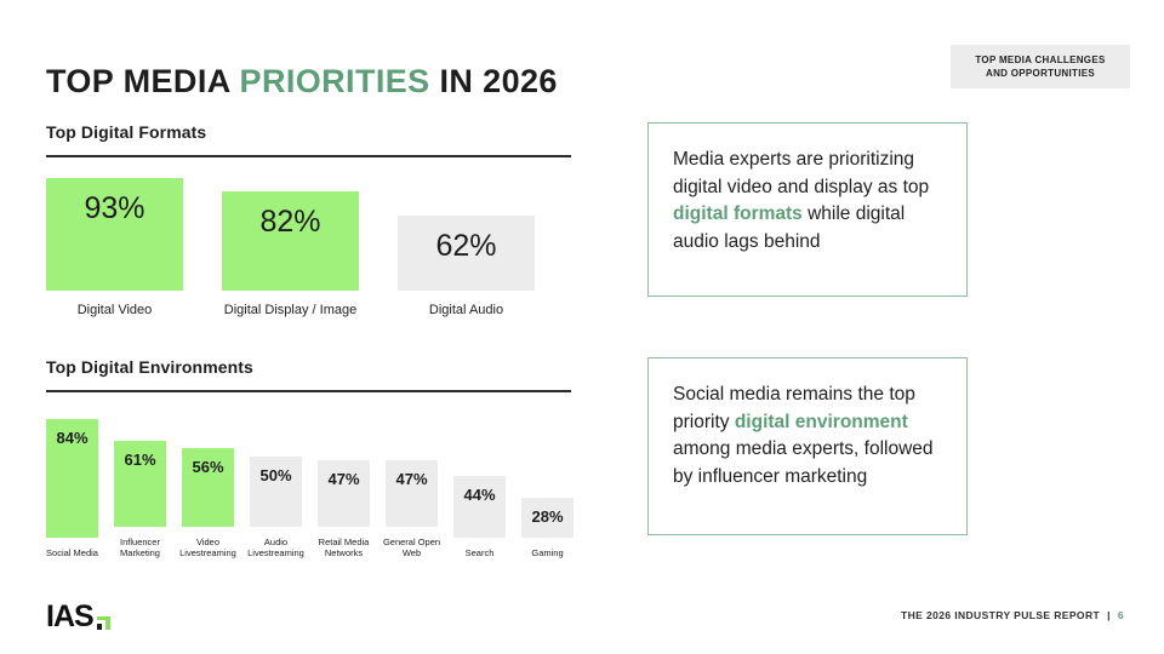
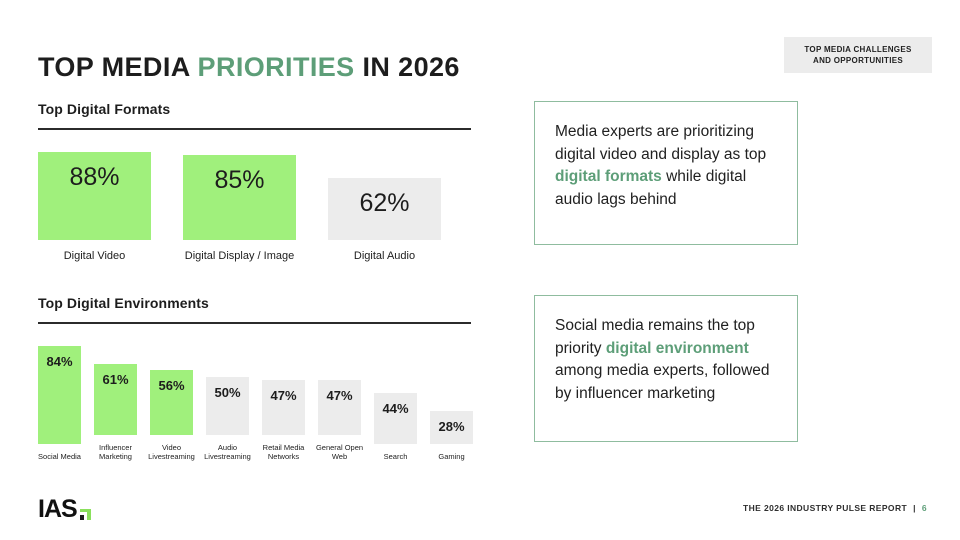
Top Digital Formats/Digital Video: 93% -> 88%
Top Digital Formats/Digital Display / Image: 82% -> 85%
